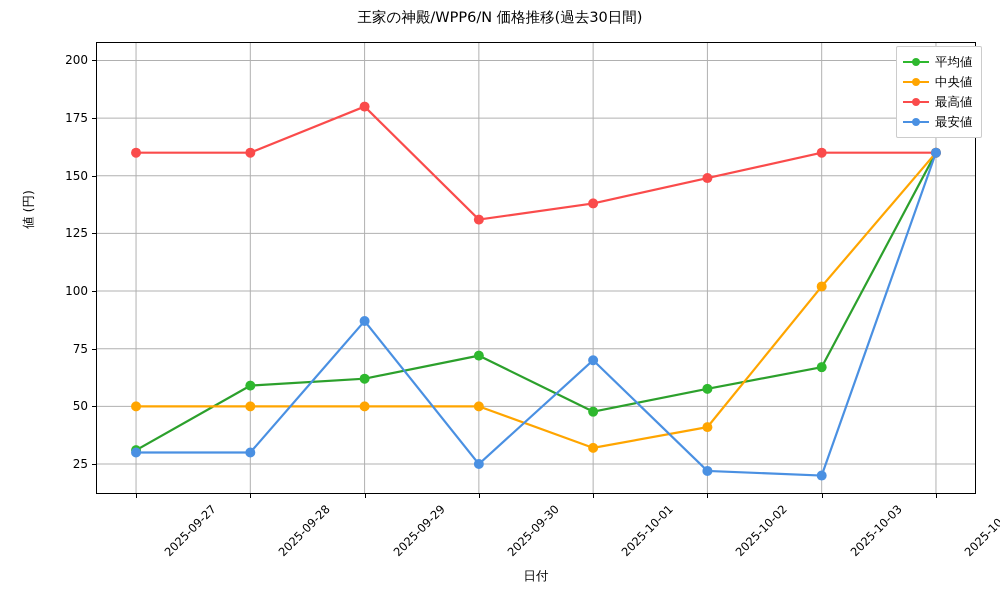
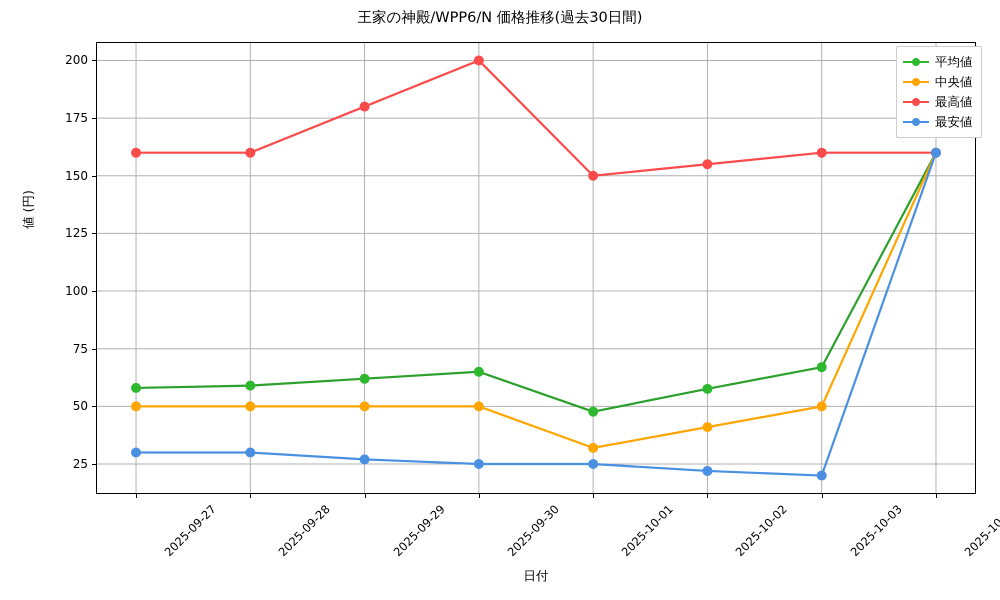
平均値/2025-09-27: 31 -> 58
最安値/2025-09-29: 87 -> 27
平均値/2025-09-30: 72 -> 65
最高値/2025-09-30: 131 -> 200
最高値/2025-10-01: 138 -> 150
最安値/2025-10-01: 70 -> 25
最高値/2025-10-02: 149 -> 155
中央値/2025-10-03: 102 -> 50
